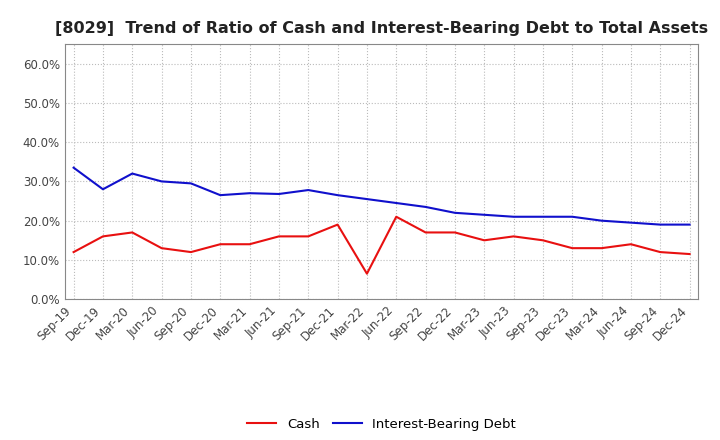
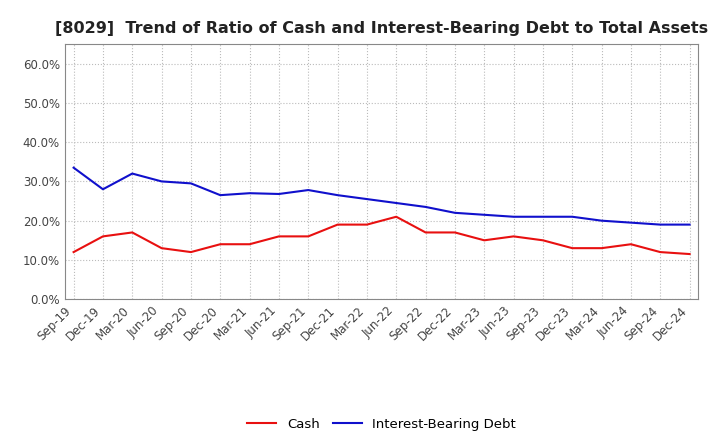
Cash/Mar-22: 6.5% -> 19.0%
